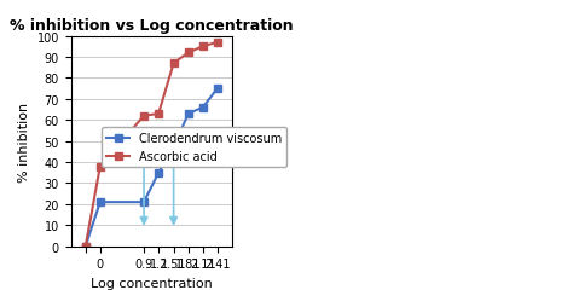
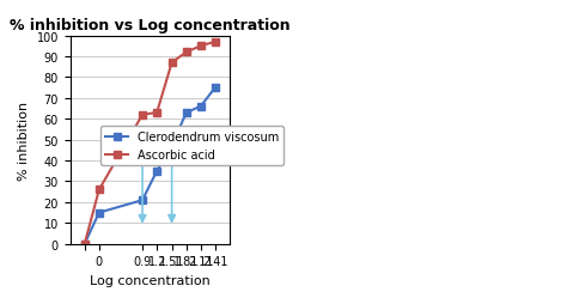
Clerodendrum viscosum/0: 21 -> 15
Ascorbic acid/0: 38 -> 26
